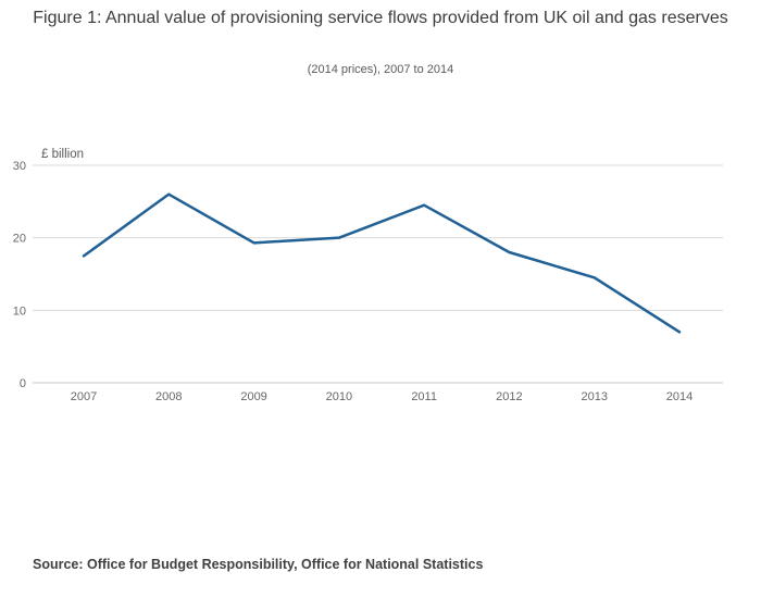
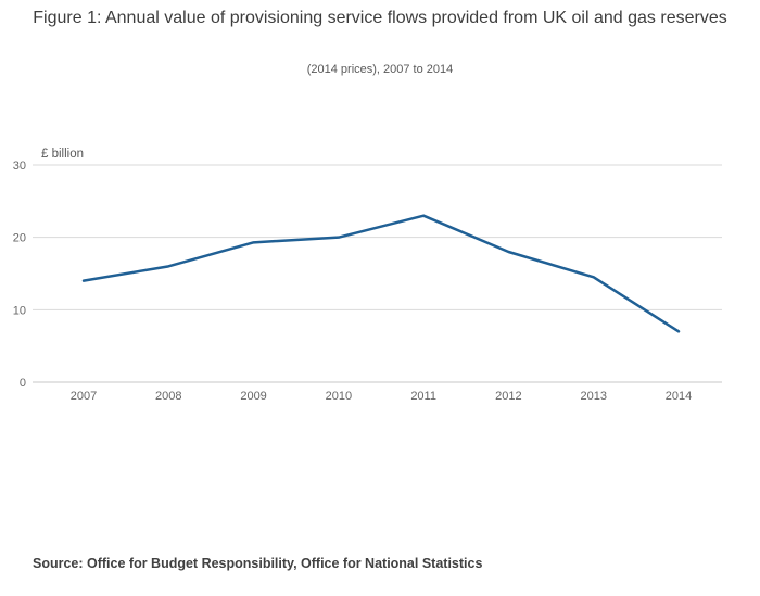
2007: 18 -> 14
2008: 26 -> 16
2011: 24 -> 23
